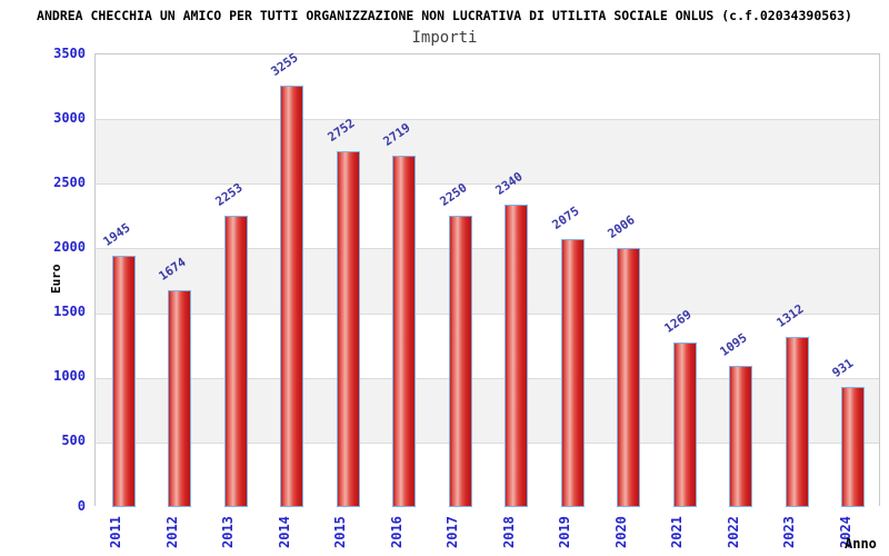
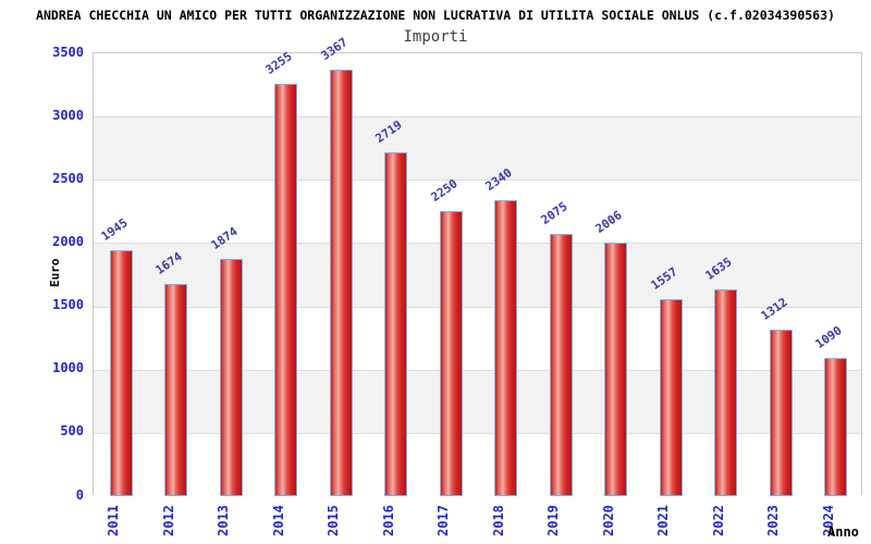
2013: 2253 -> 1874
2015: 2752 -> 3367
2021: 1269 -> 1557
2022: 1095 -> 1635
2024: 931 -> 1090
